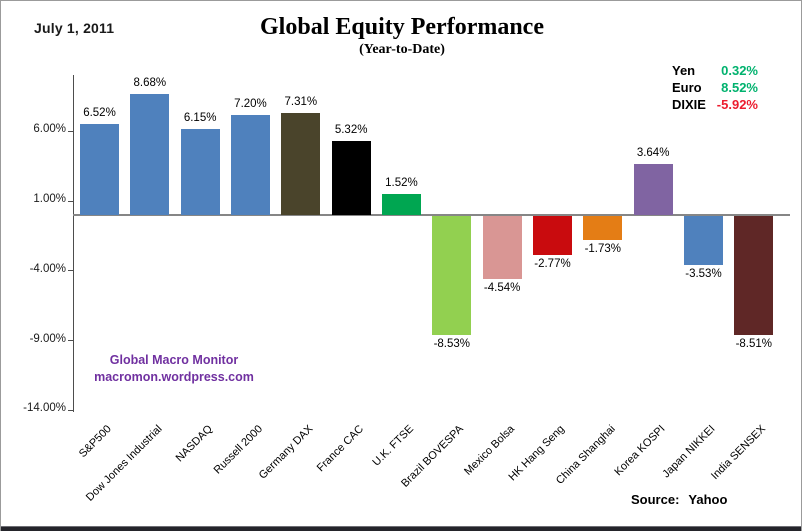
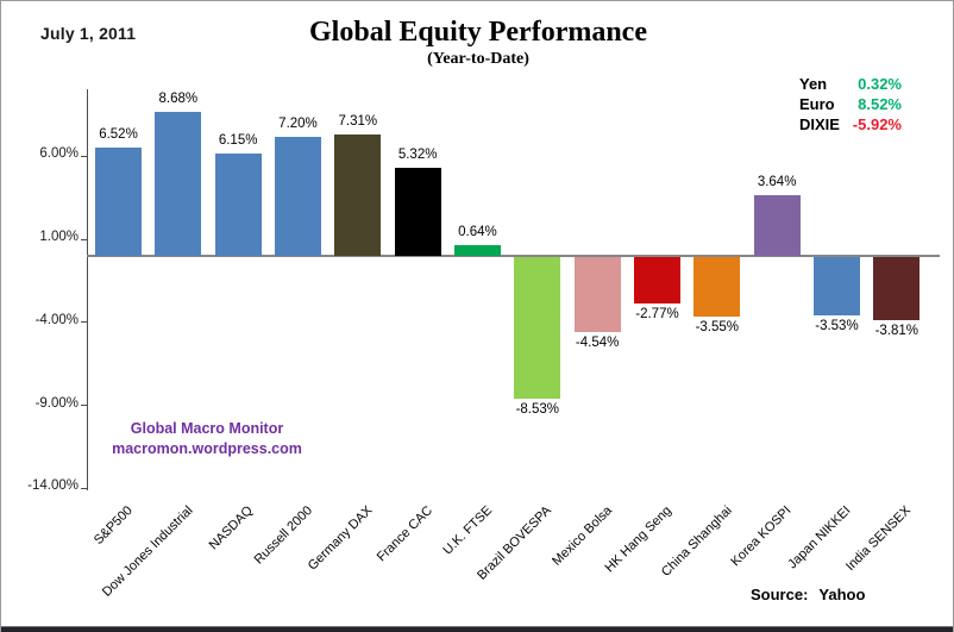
U.K. FTSE: 1.52% -> 0.64%
China Shanghai: -1.73% -> -3.55%
India SENSEX: -8.51% -> -3.81%
